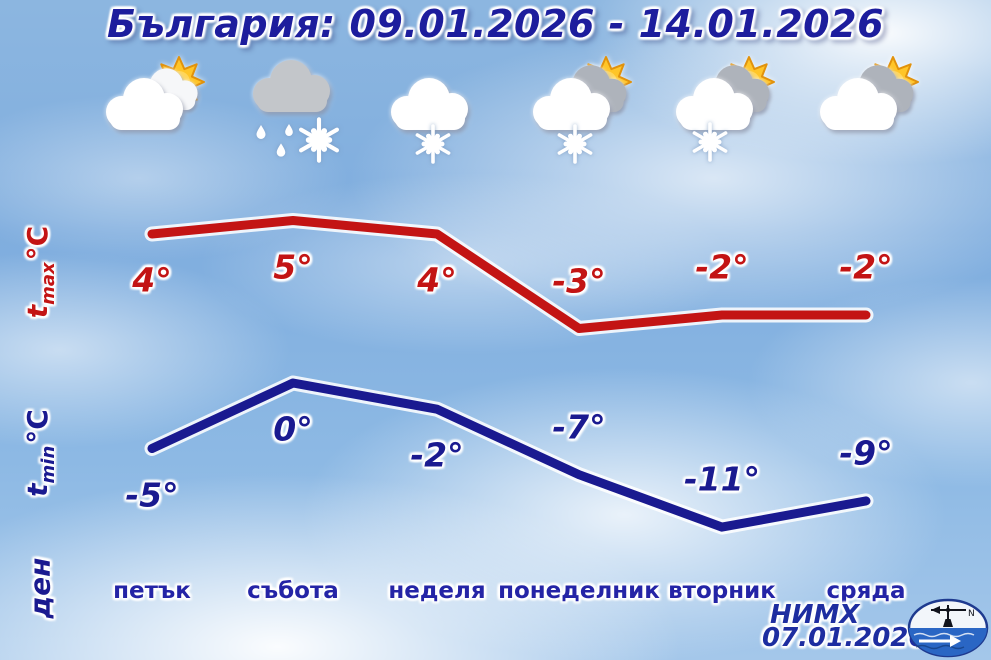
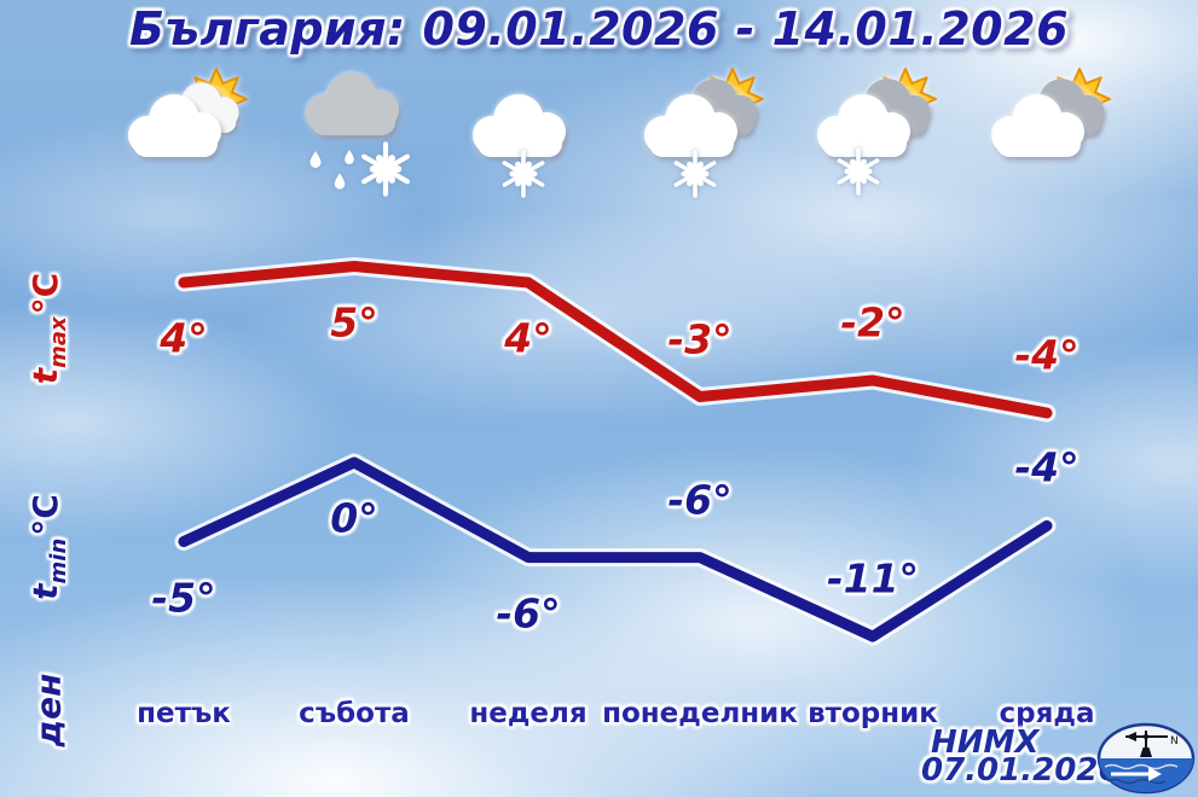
tmin/неделя: -2° -> -6°
tmin/понеделник: -7° -> -6°
tmax/сряда: -2° -> -4°
tmin/сряда: -9° -> -4°
